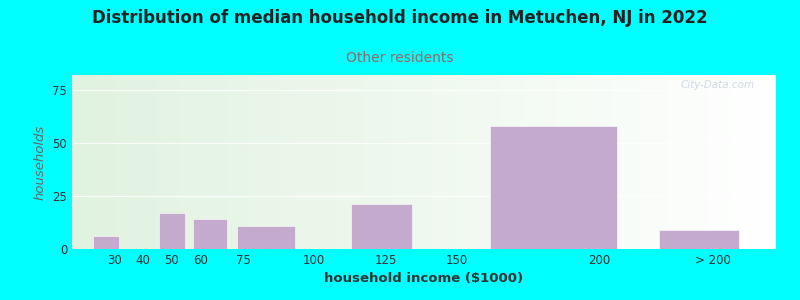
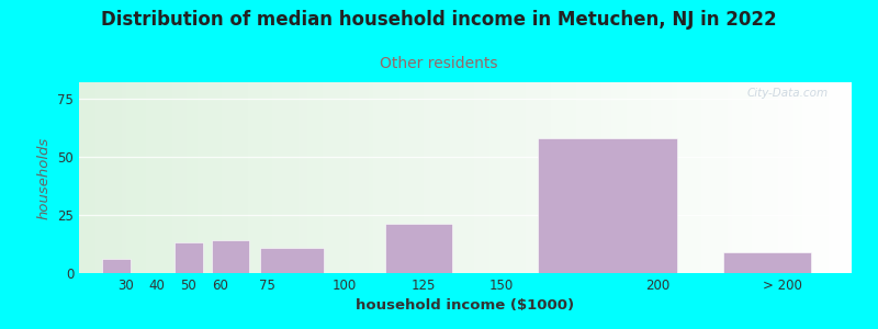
50: 17 -> 13
